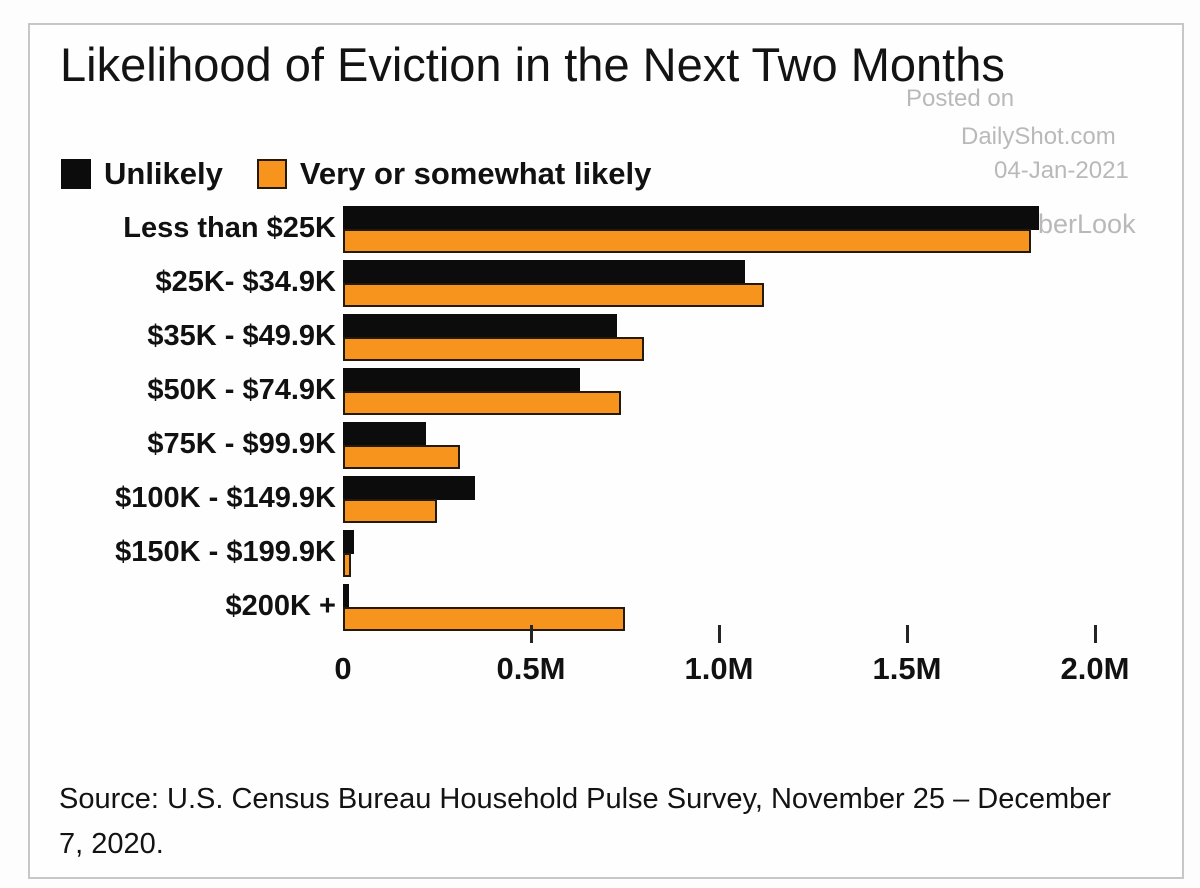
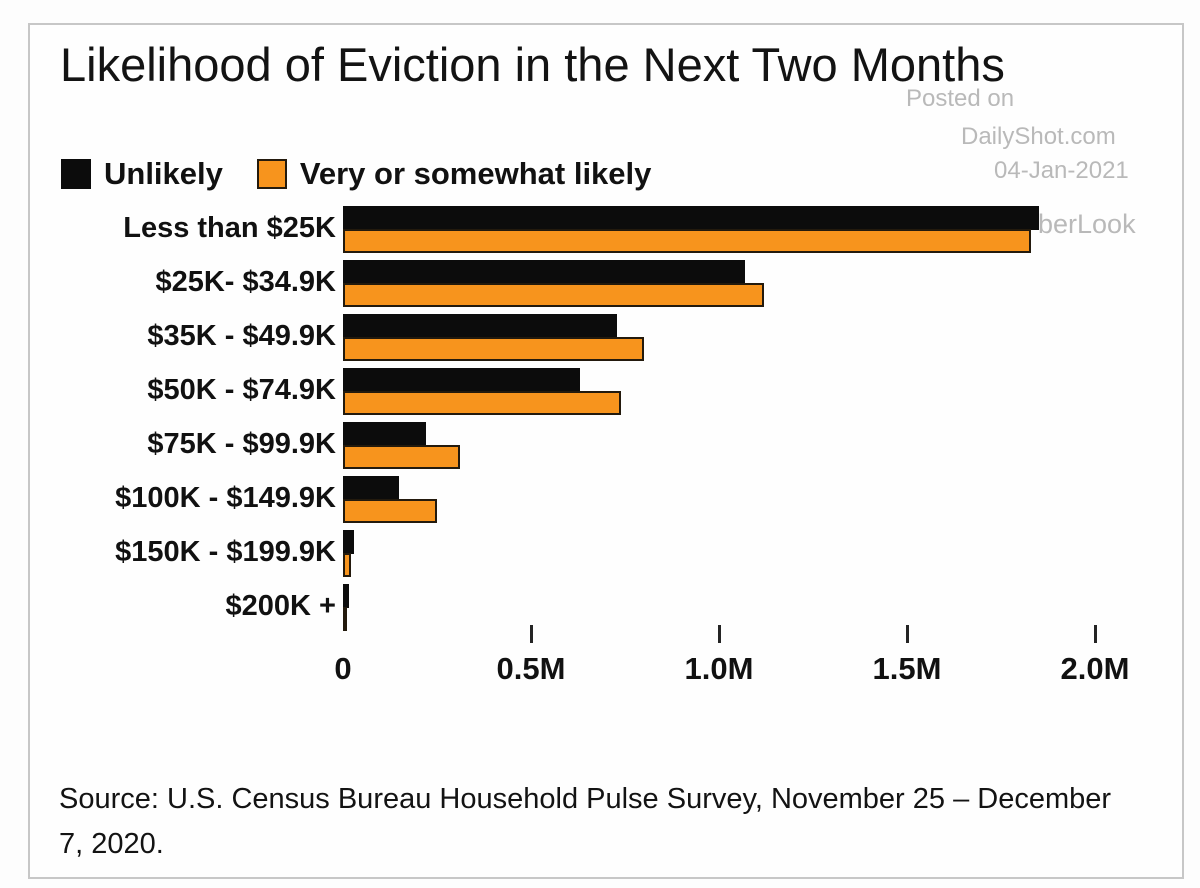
Unlikely/$100K - $149.9K: 0.35M -> 0.15M
Very or somewhat likely/$200K +: 0.75M -> 0.01M
